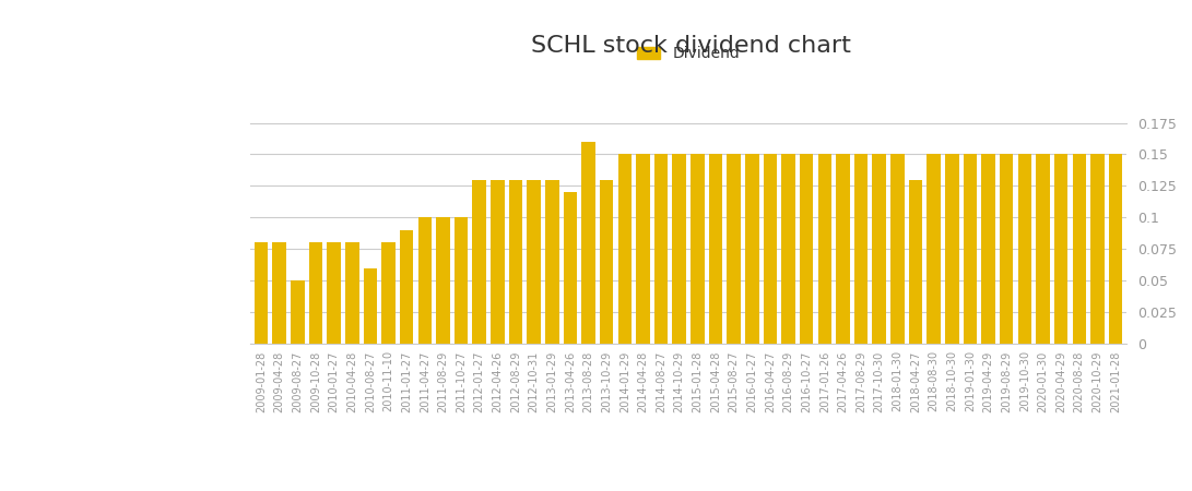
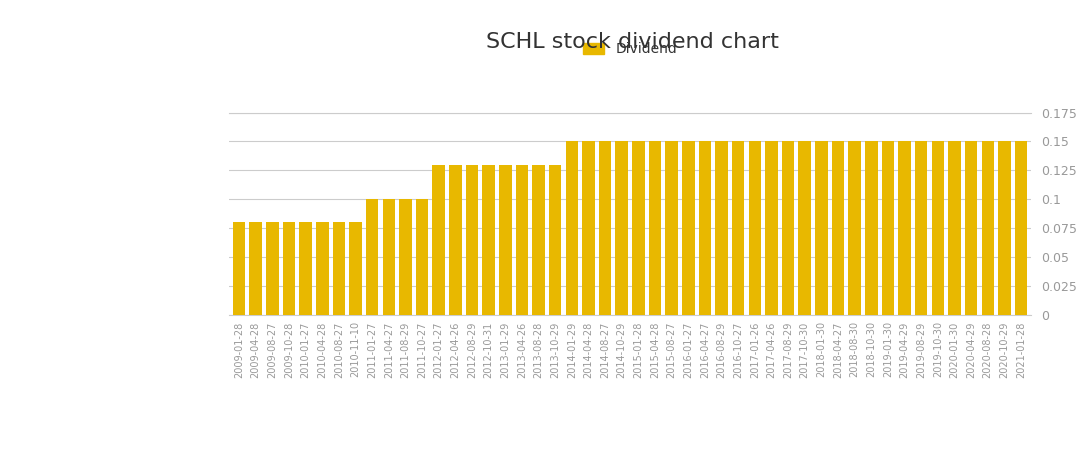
2009-08-27: 0.05 -> 0.08
2010-08-27: 0.06 -> 0.08
2011-01-27: 0.09 -> 0.10
2013-04-26: 0.12 -> 0.13
2013-08-28: 0.16 -> 0.13
2018-04-27: 0.13 -> 0.15
